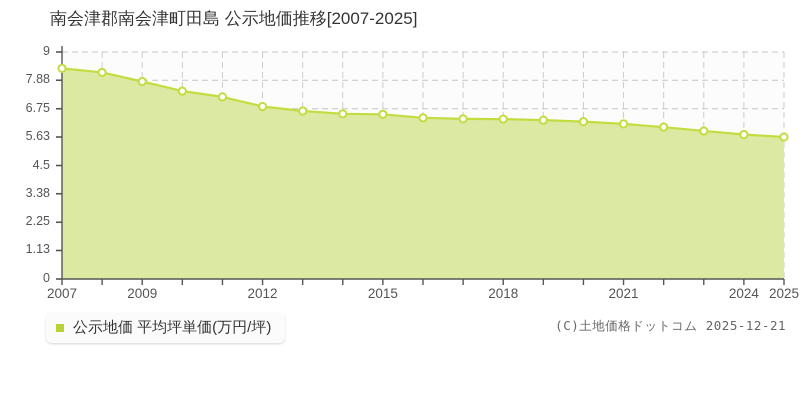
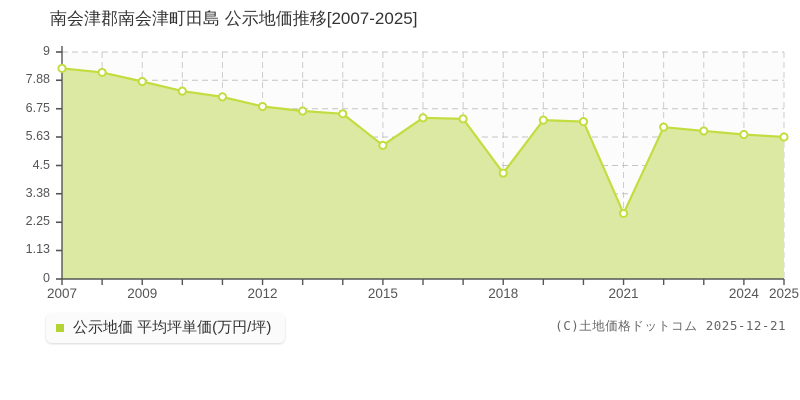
2015: 6.5 -> 5.3
2018: 6.3 -> 4.2
2021: 6.2 -> 2.6
